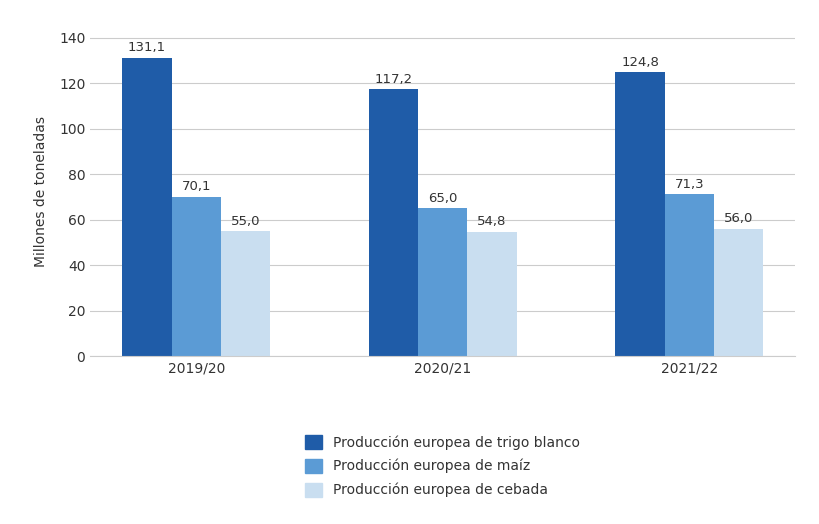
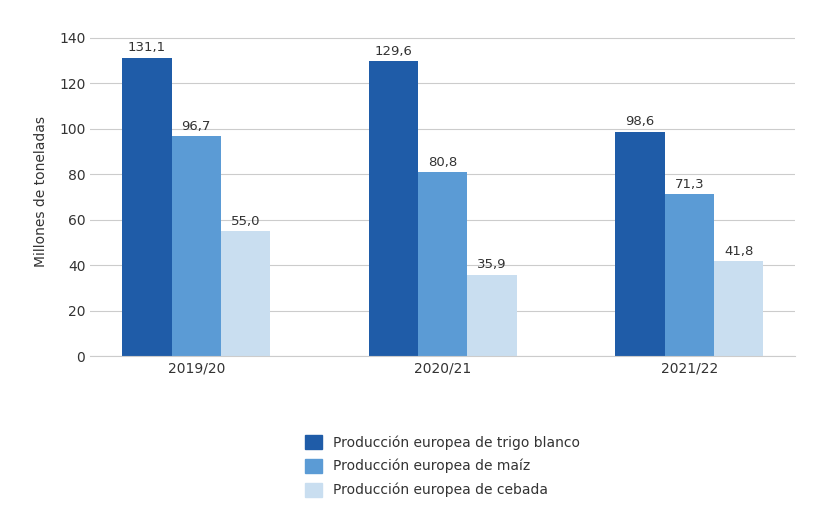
Producción europea de maíz/2019/20: 70,1 -> 96,7
Producción europea de trigo blanco/2020/21: 117,2 -> 129,6
Producción europea de maíz/2020/21: 65,0 -> 80,8
Producción europea de cebada/2020/21: 54,8 -> 35,9
Producción europea de trigo blanco/2021/22: 124,8 -> 98,6
Producción europea de cebada/2021/22: 56,0 -> 41,8
